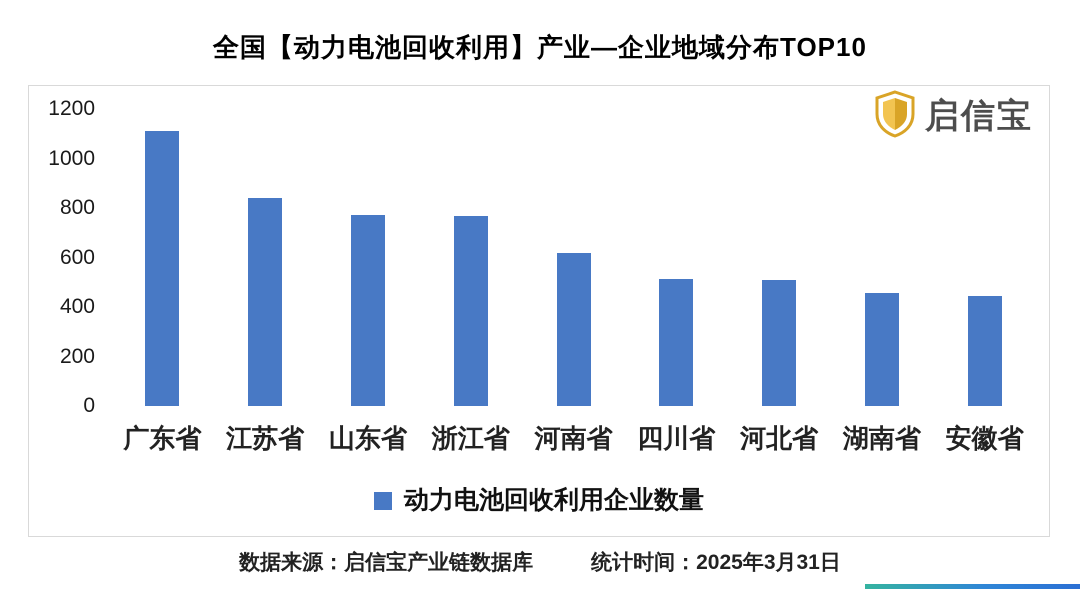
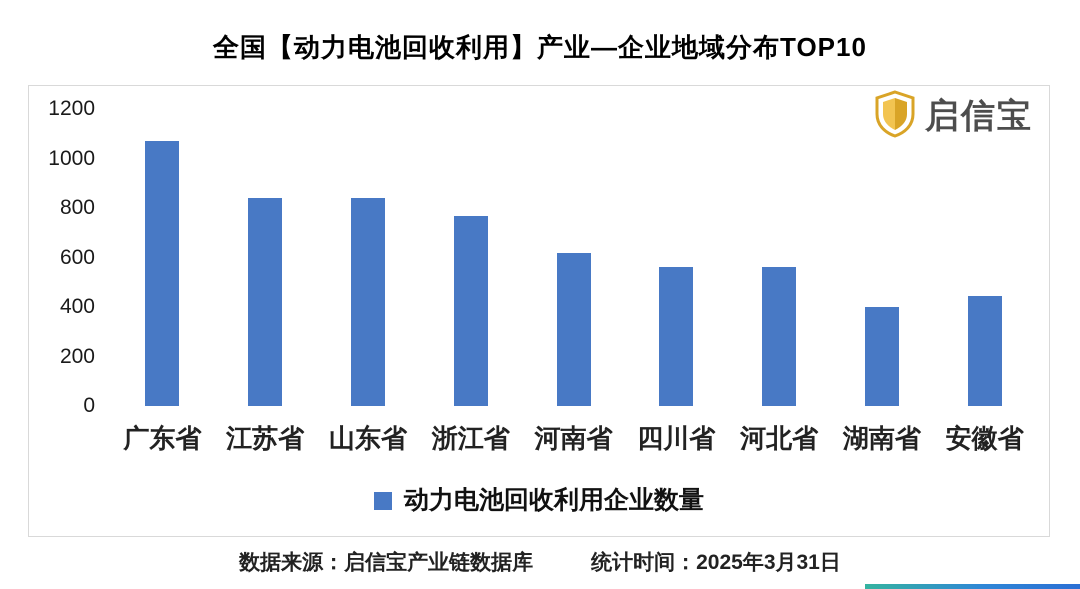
广东省: 1110 -> 1070
山东省: 770 -> 840
四川省: 520 -> 560
河北省: 510 -> 560
湖南省: 460 -> 400
